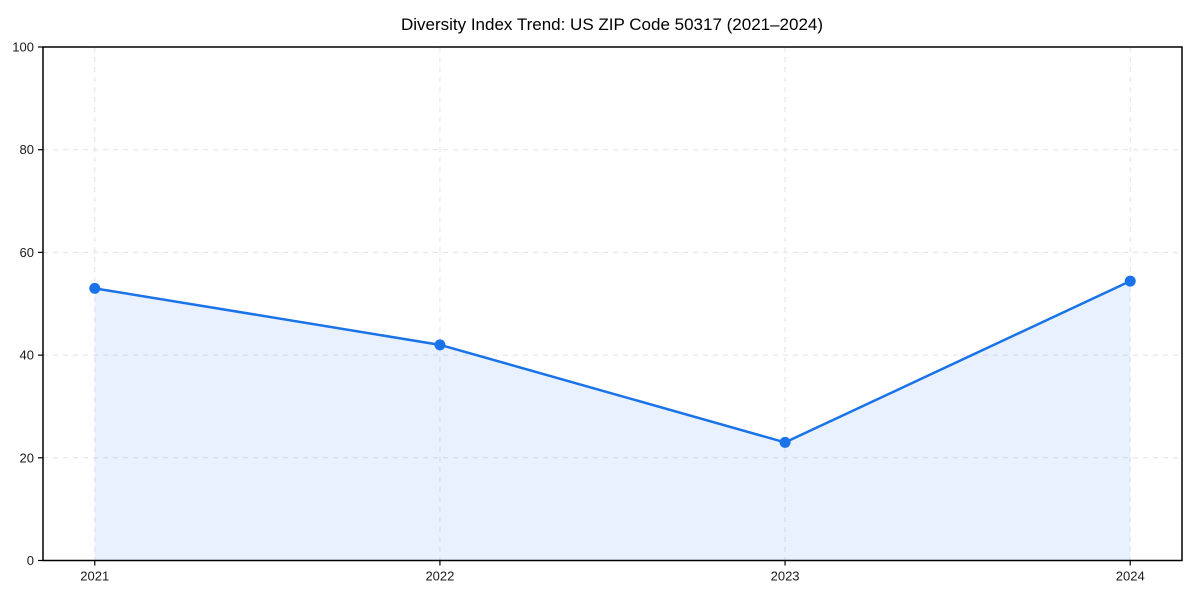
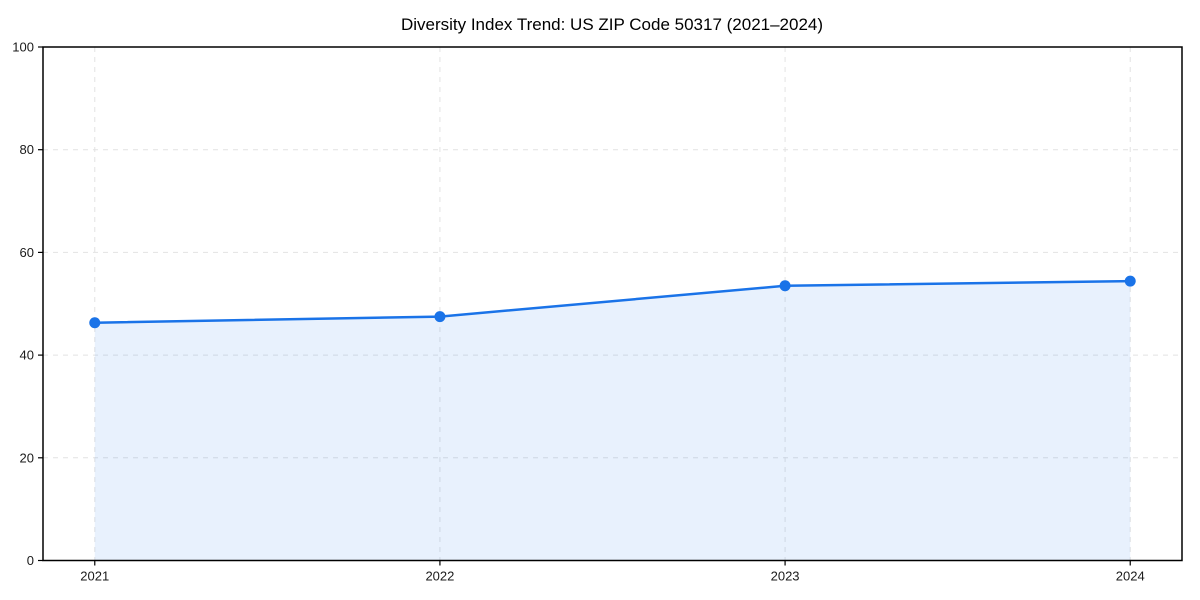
2021: 53 -> 46
2022: 42 -> 48
2023: 23 -> 54
